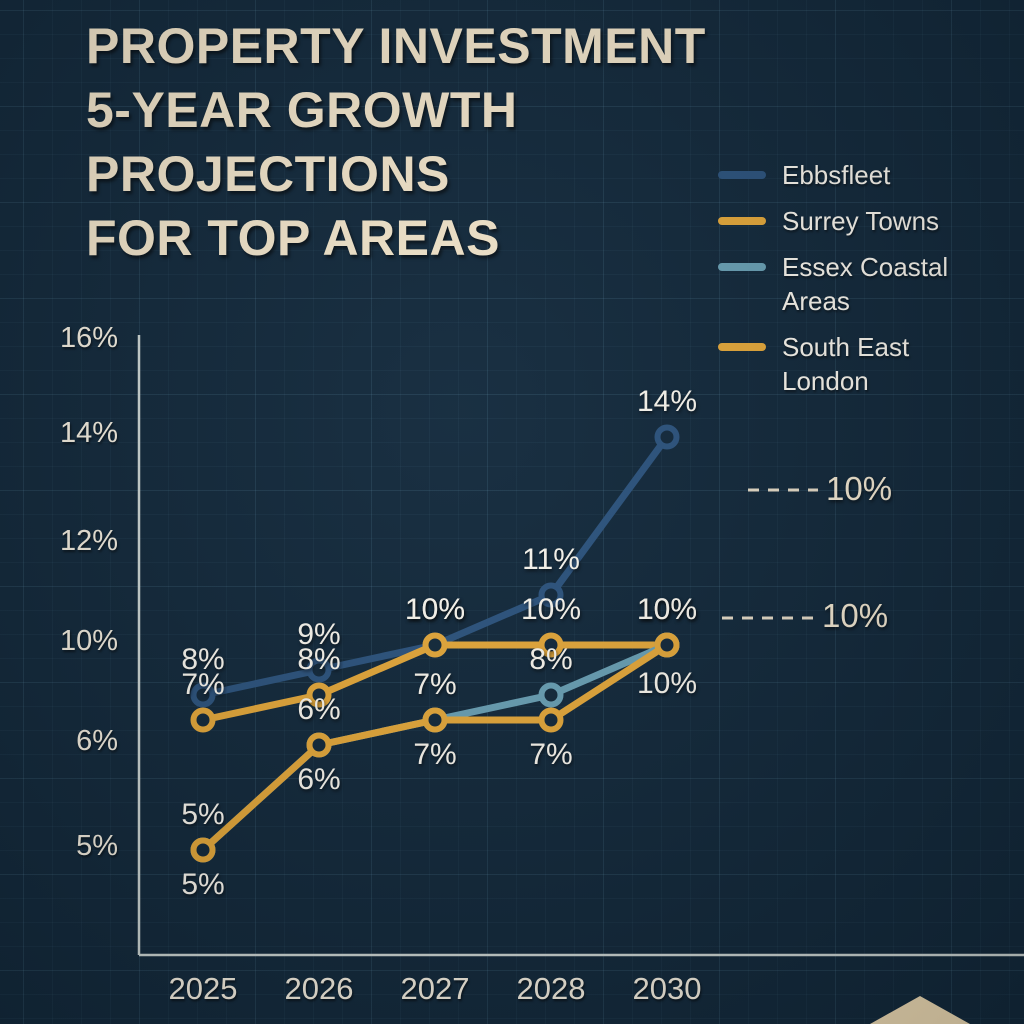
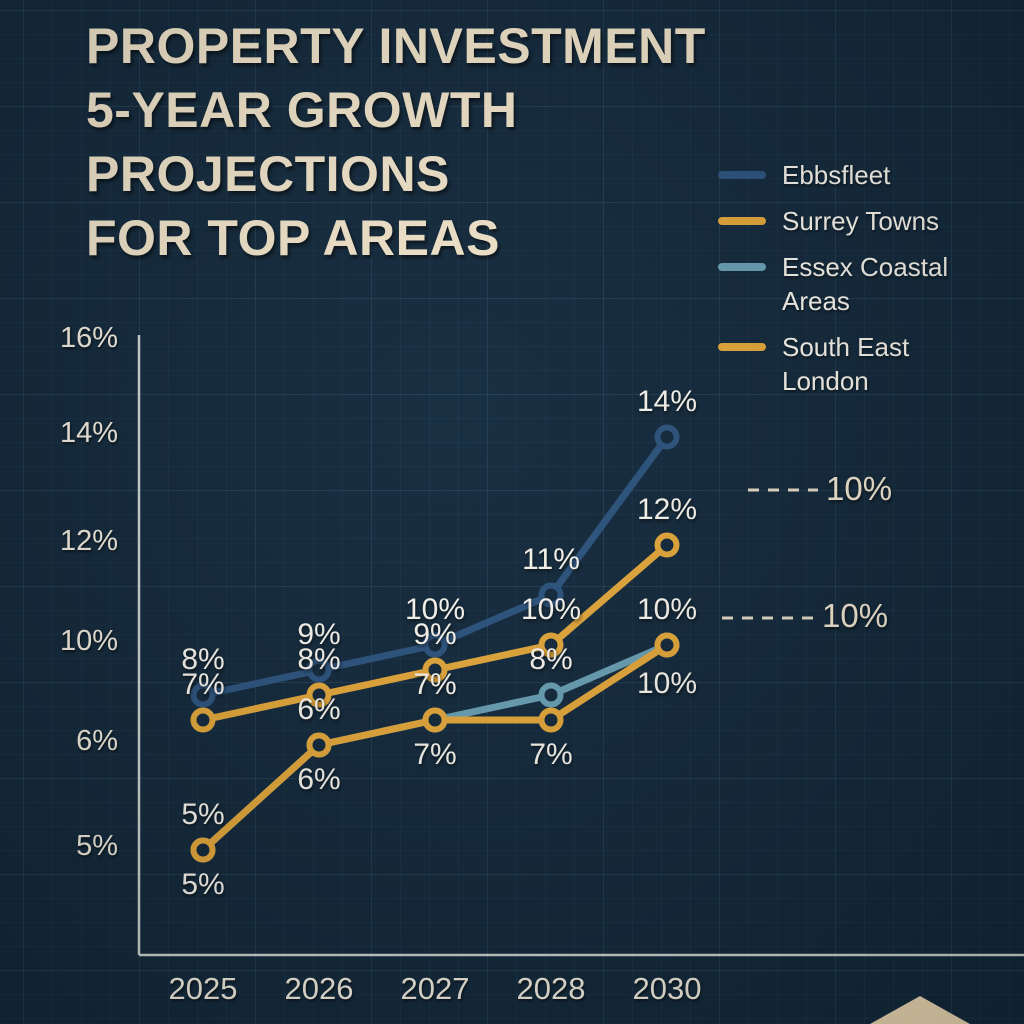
Surrey Towns/2027: 10% -> 9%
Surrey Towns/2030: 10% -> 12%
